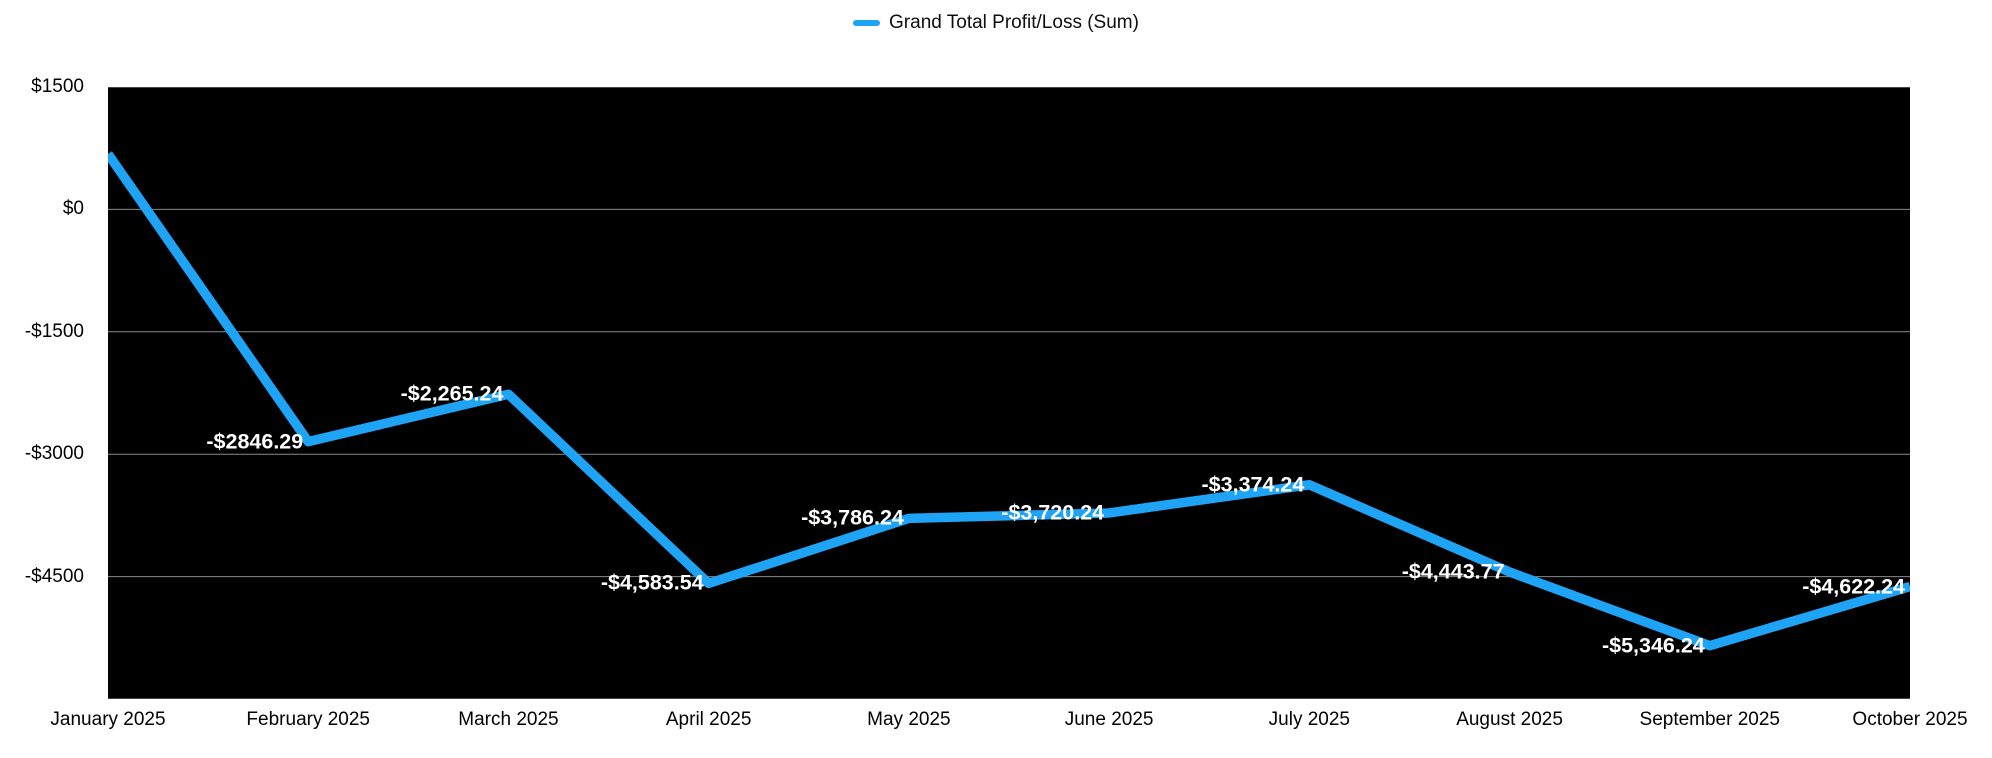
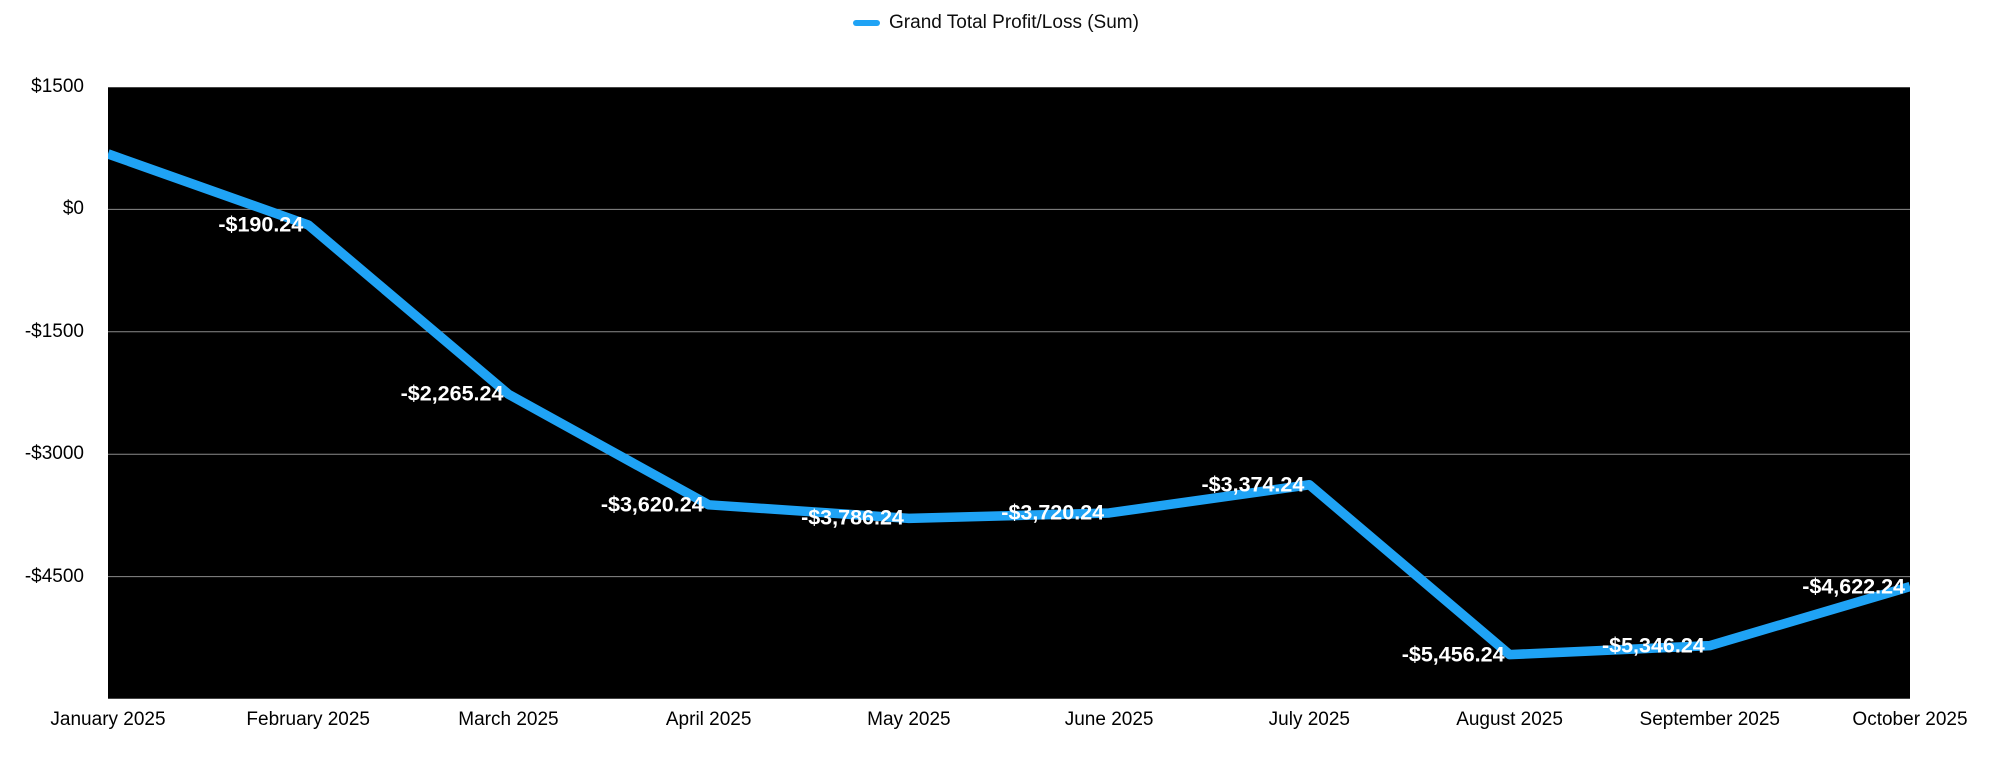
February 2025: -$2846.29 -> -$190.24
April 2025: -$4,583.54 -> -$3,620.24
August 2025: -$4,443.77 -> -$5,456.24
